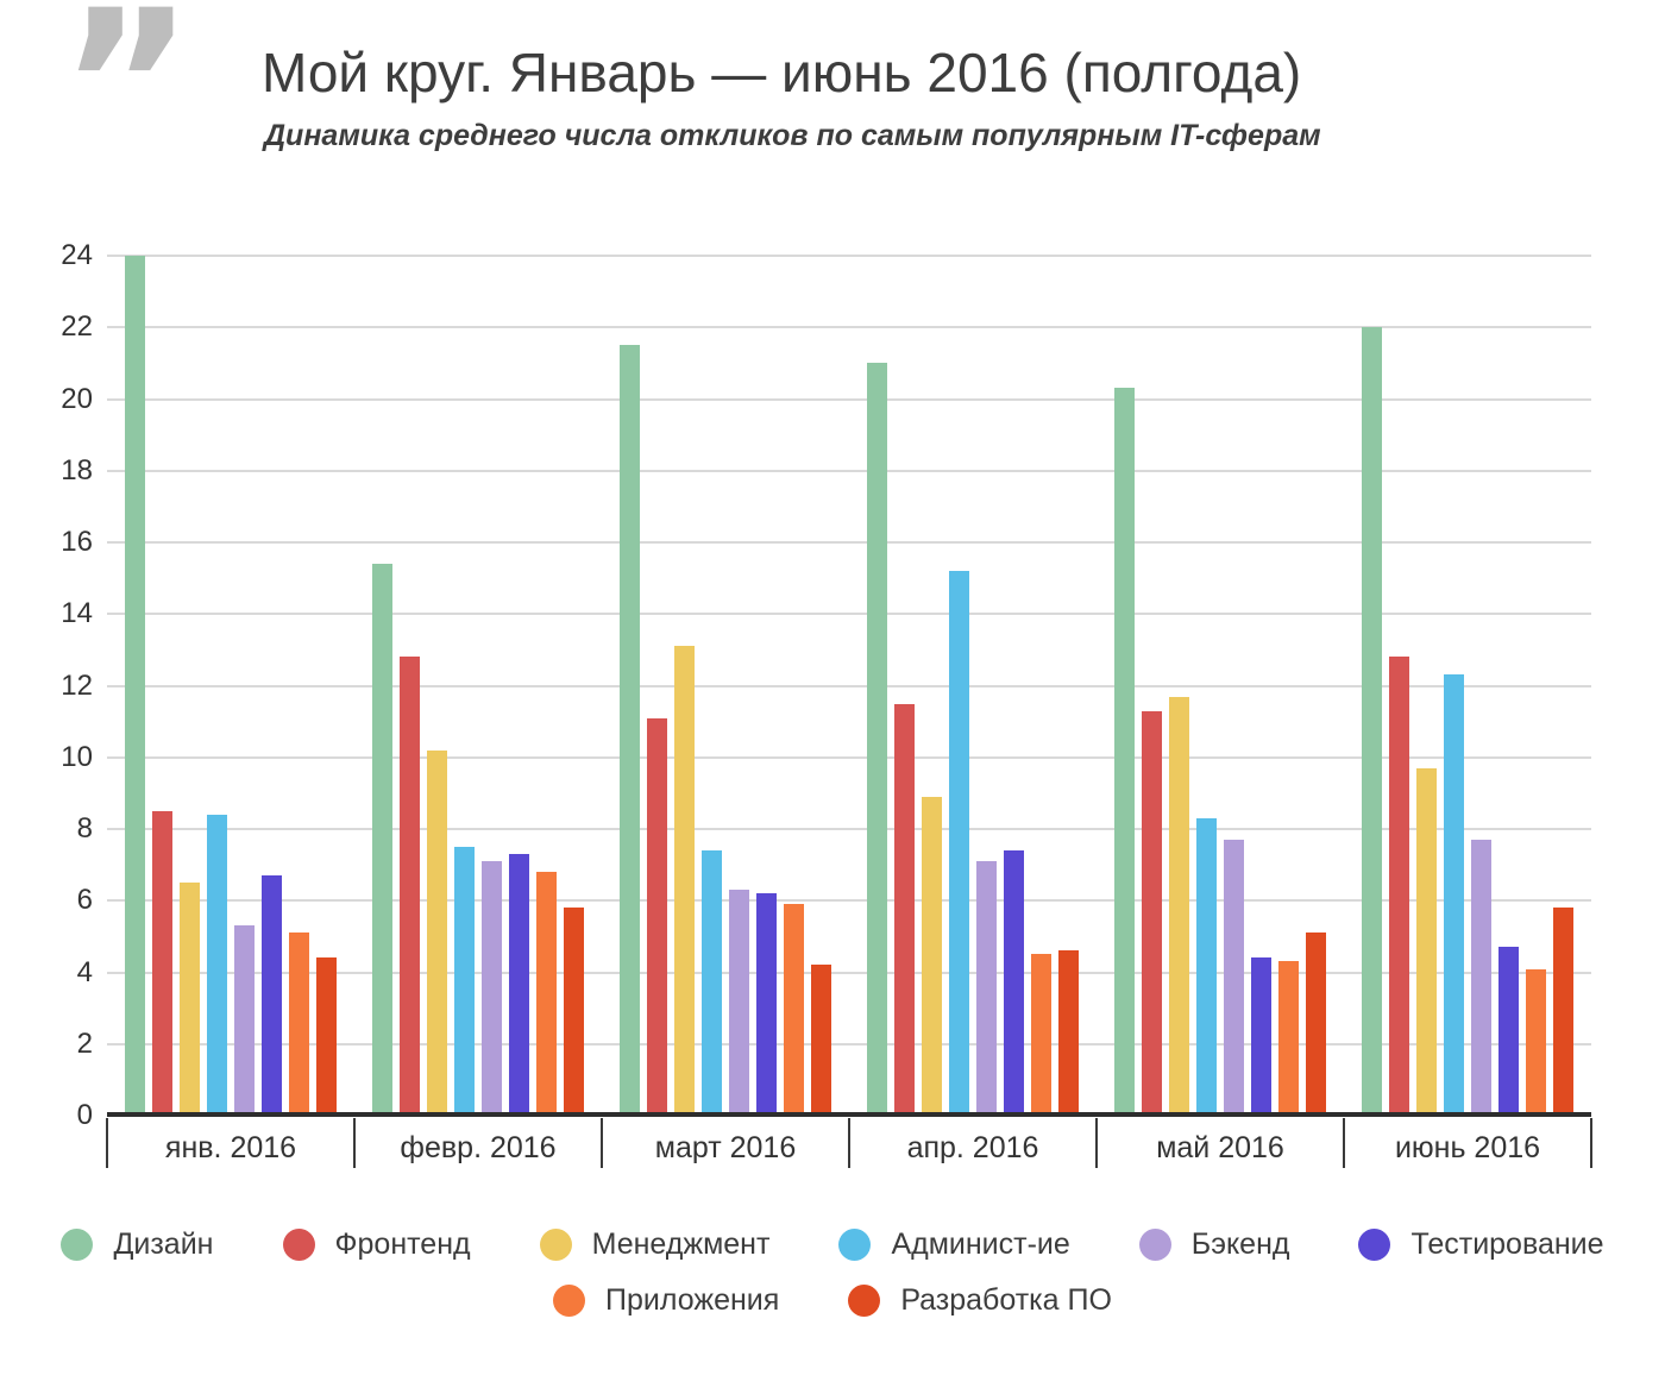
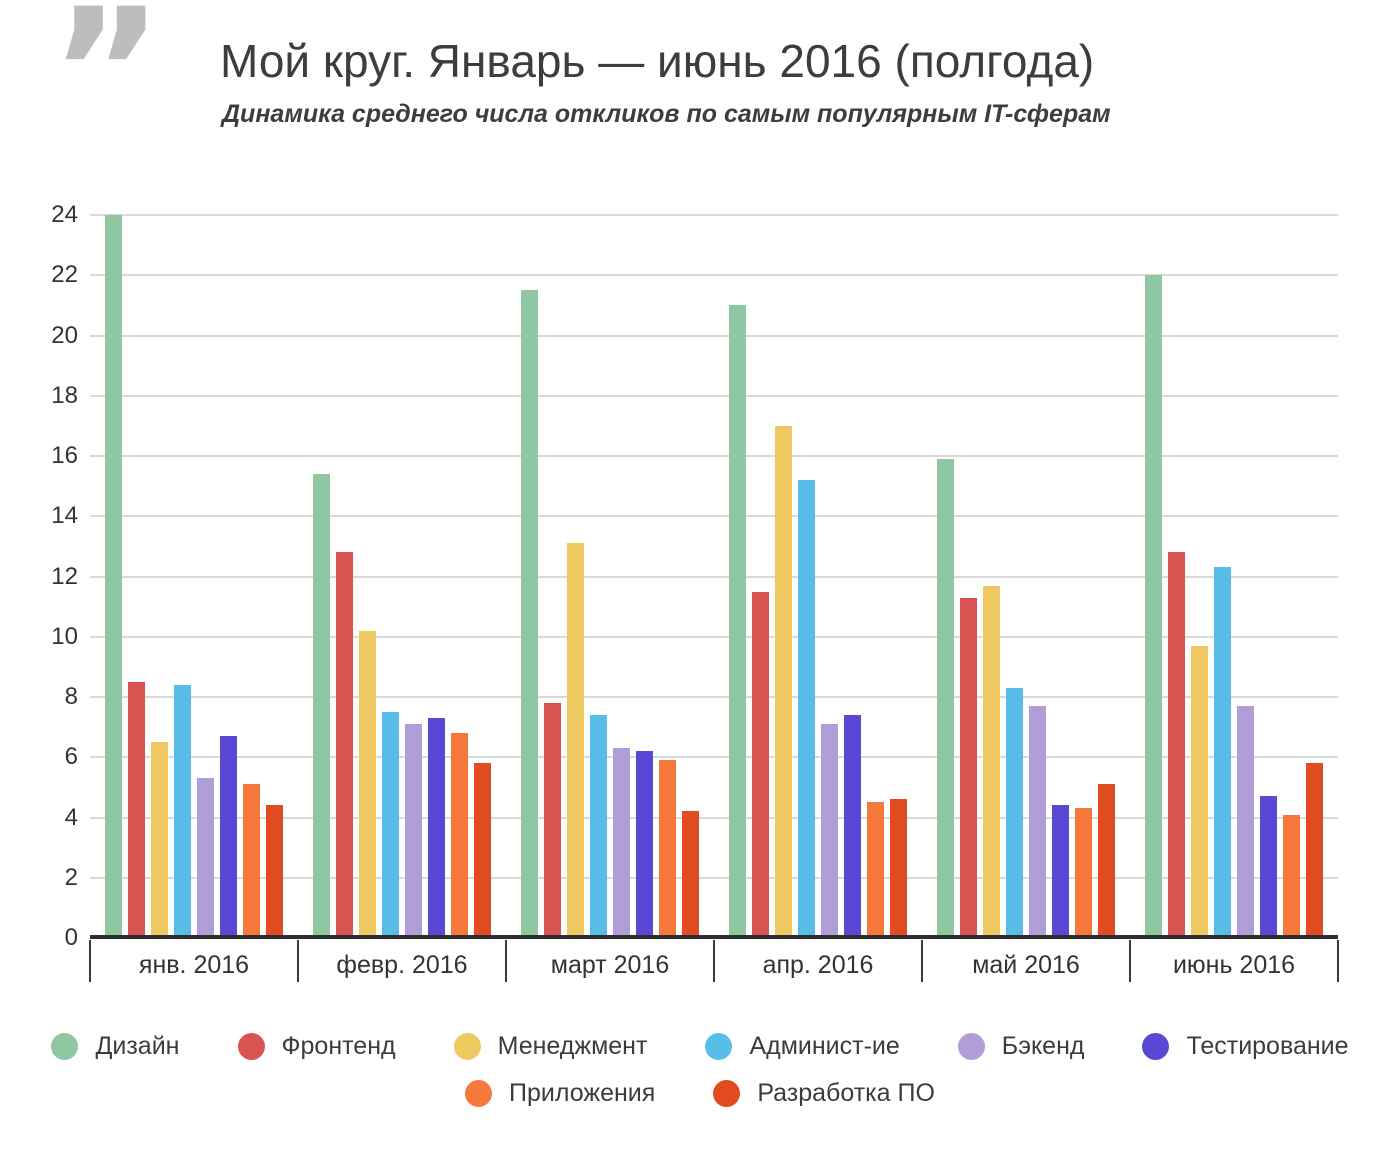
Фронтенд/март 2016: 11.1 -> 7.8
Менеджмент/апр. 2016: 8.9 -> 17.0
Дизайн/май 2016: 20.3 -> 15.9
